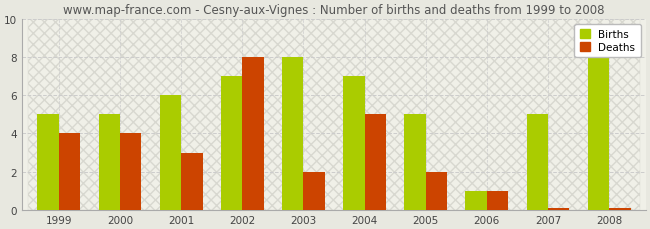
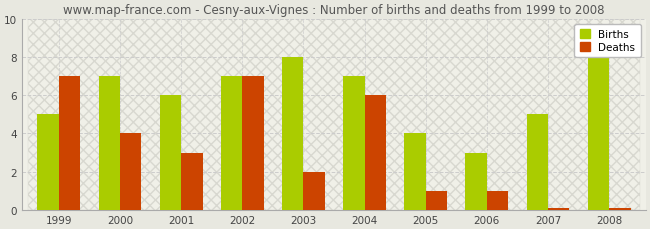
Deaths/1999: 4.0 -> 7.0
Births/2000: 5 -> 7
Deaths/2002: 8.0 -> 7.0
Deaths/2004: 5.0 -> 6.0
Births/2005: 5 -> 4
Deaths/2005: 2.0 -> 1.0
Births/2006: 1 -> 3
